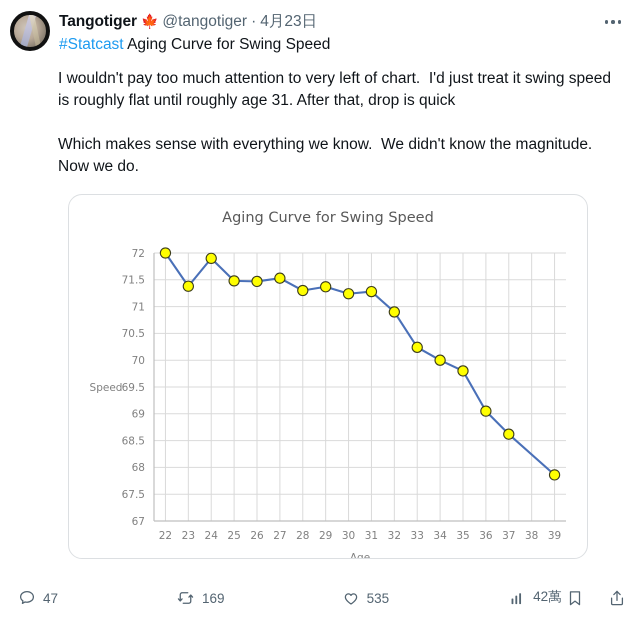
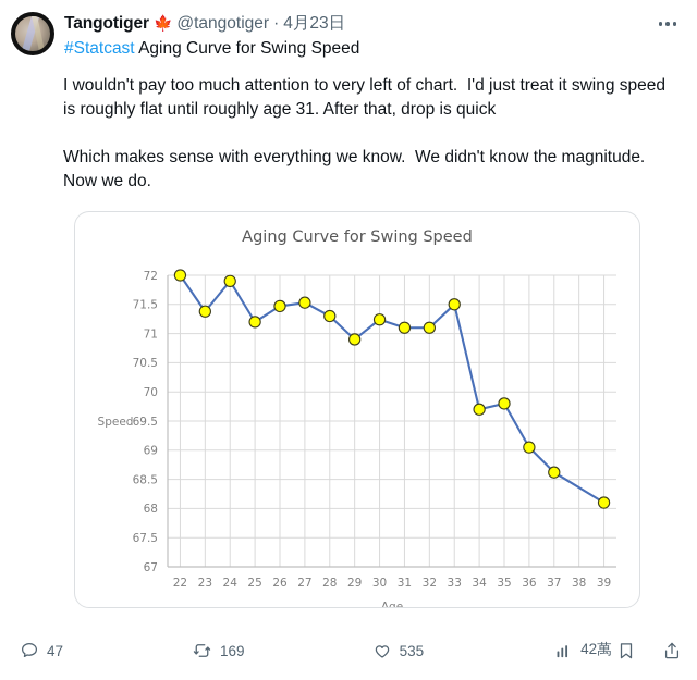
25: 71.5 -> 71.2
29: 71.4 -> 70.9
31: 71.3 -> 71.1
32: 70.9 -> 71.1
33: 70.2 -> 71.5
34: 70.0 -> 69.7
39: 67.9 -> 68.1
